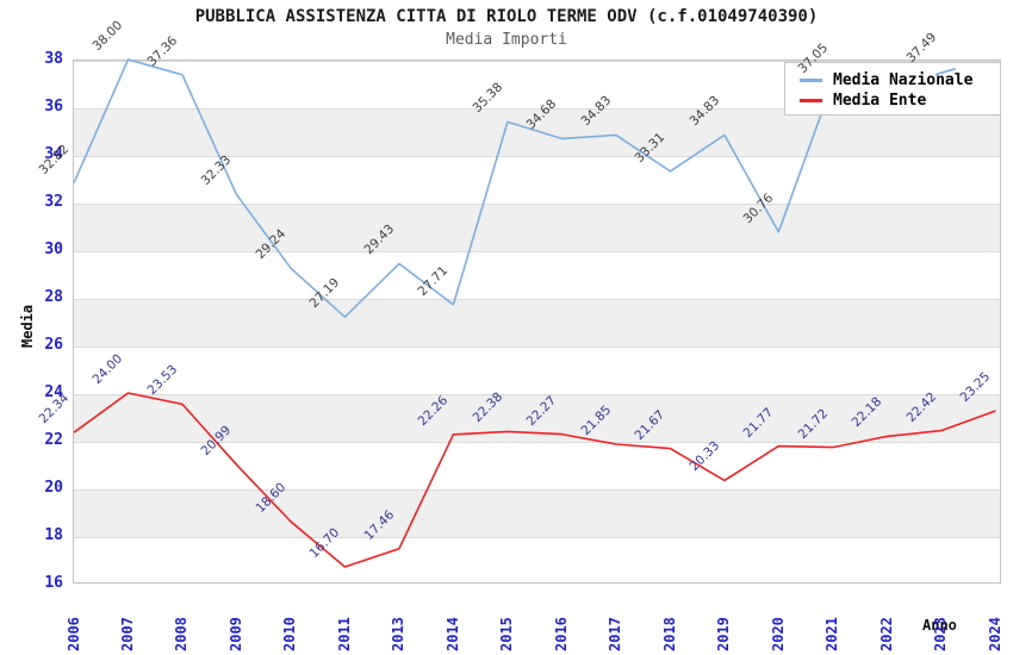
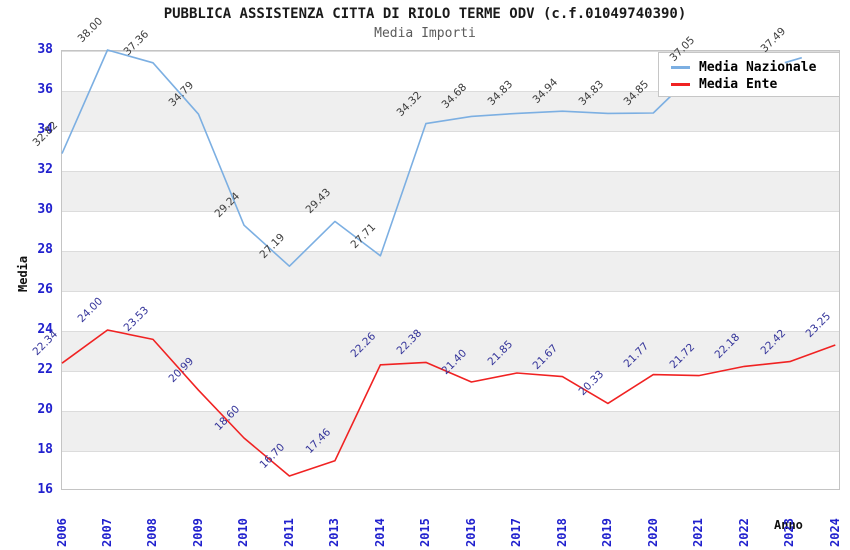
Media Nazionale/2009: 32.33 -> 34.79
Media Nazionale/2015: 35.38 -> 34.32
Media Ente/2016: 22.27 -> 21.40
Media Nazionale/2018: 33.31 -> 34.94
Media Nazionale/2020: 30.76 -> 34.85
